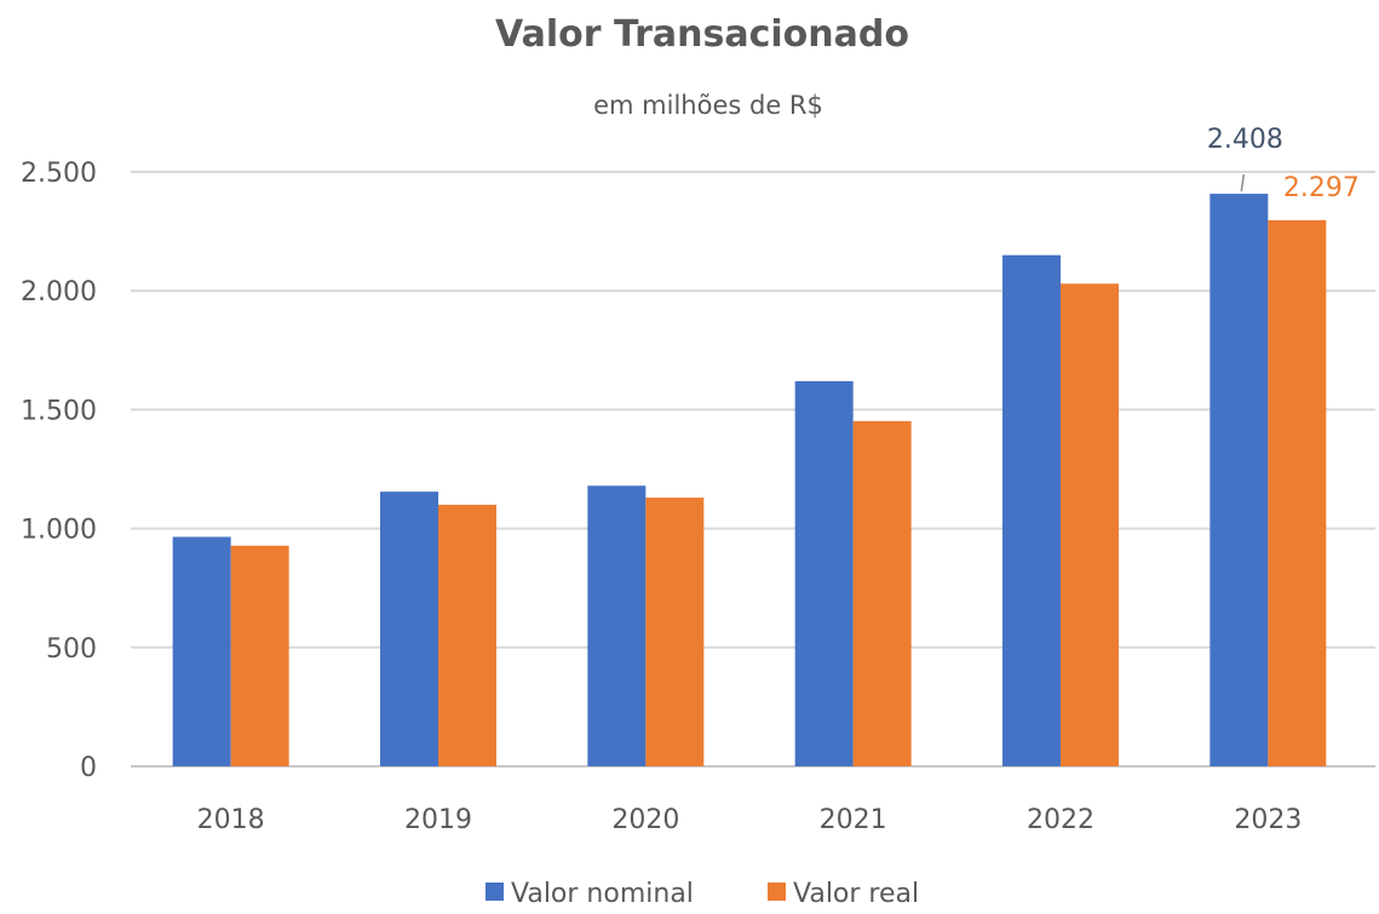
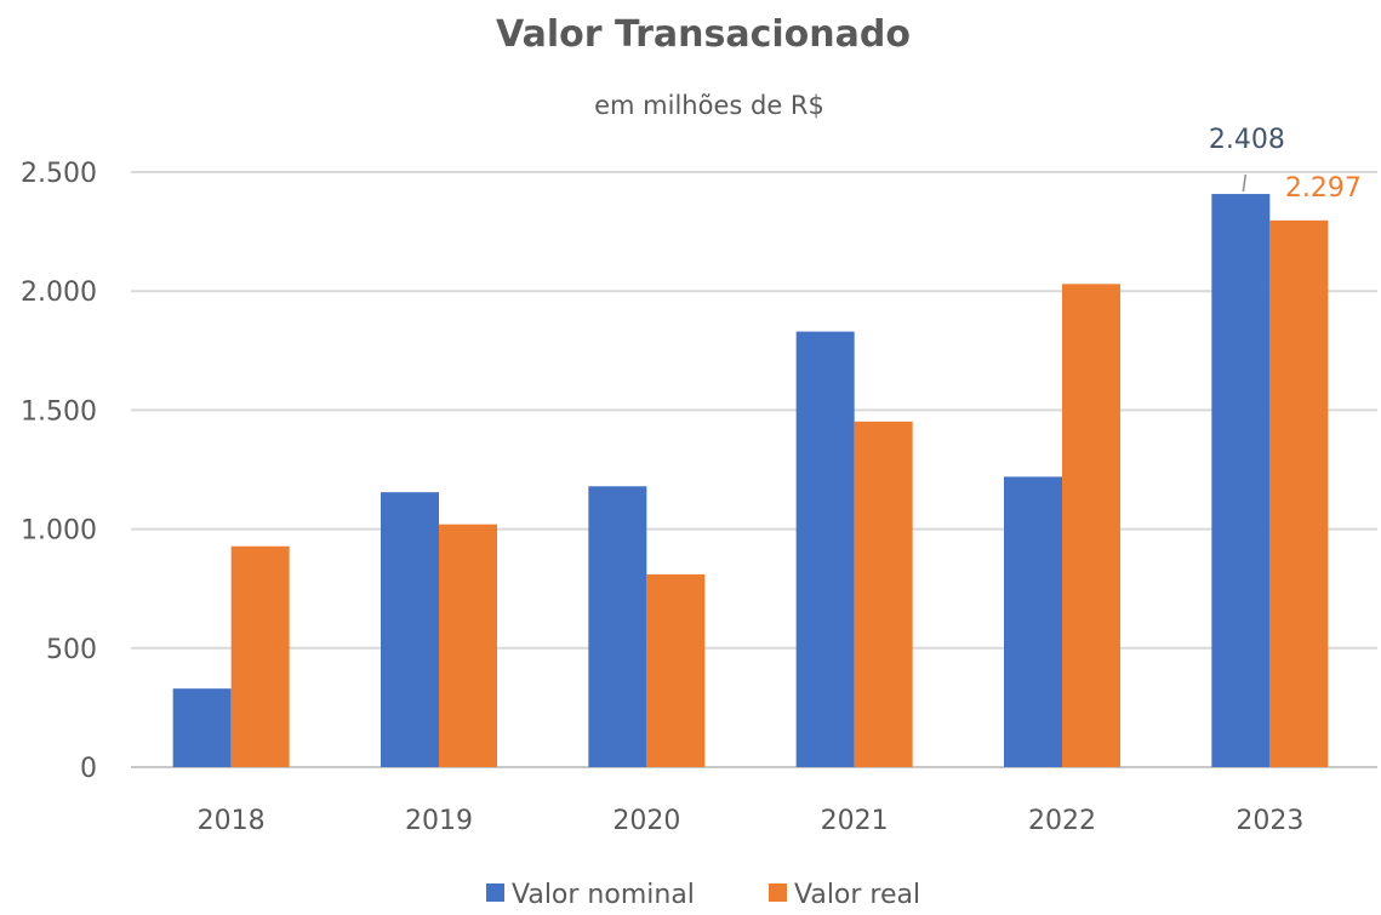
Valor nominal/2018: 960 -> 330
Valor real/2019: 1100 -> 1020
Valor real/2020: 1130 -> 810
Valor nominal/2021: 1620 -> 1830
Valor nominal/2022: 2150 -> 1220
